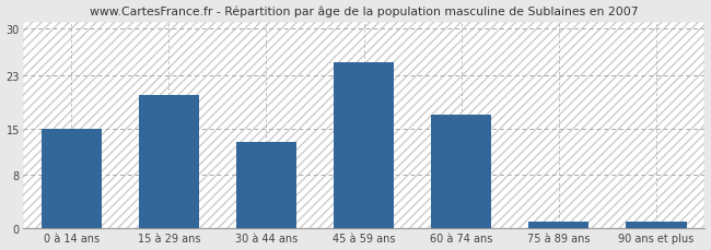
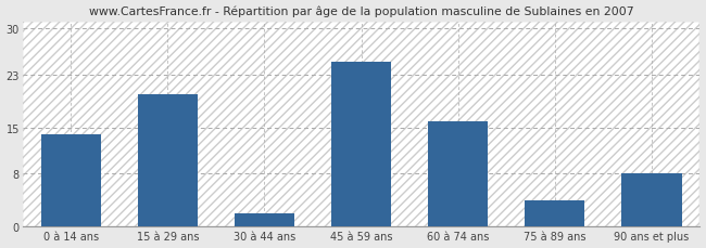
0 à 14 ans: 15 -> 14
30 à 44 ans: 13 -> 2
60 à 74 ans: 17 -> 16
75 à 89 ans: 1 -> 4
90 ans et plus: 1 -> 8
